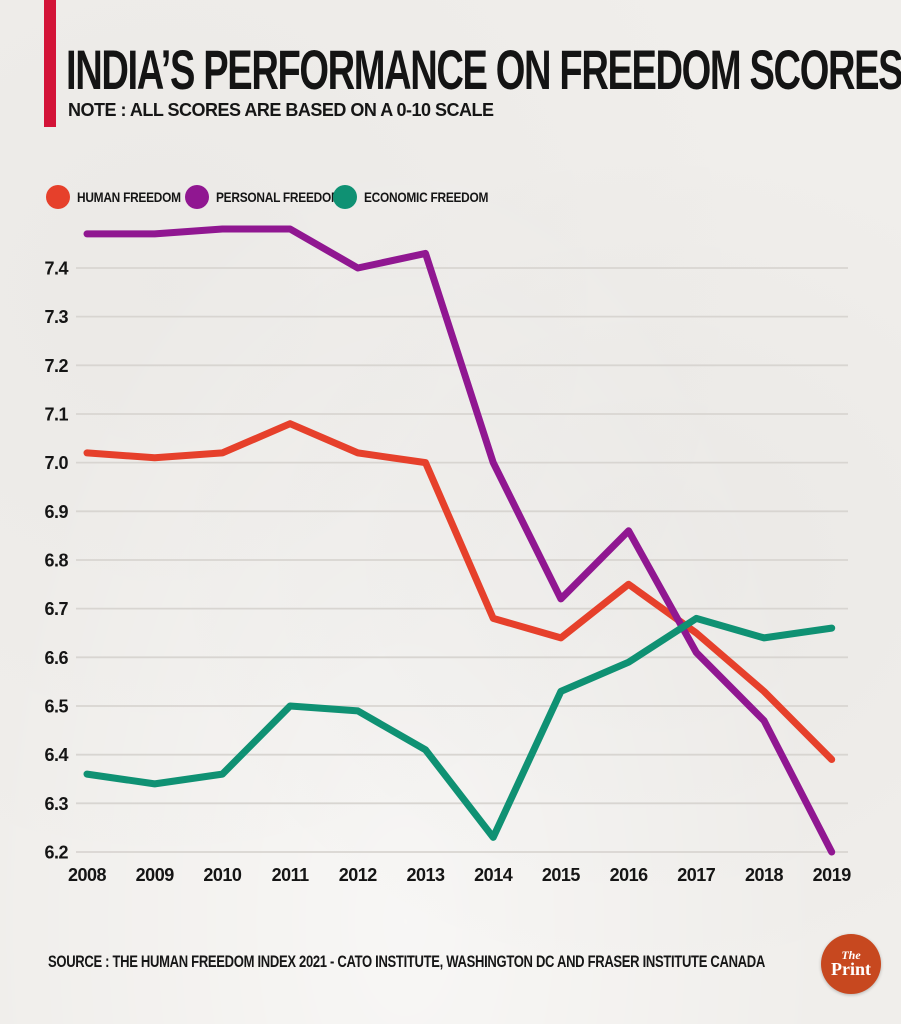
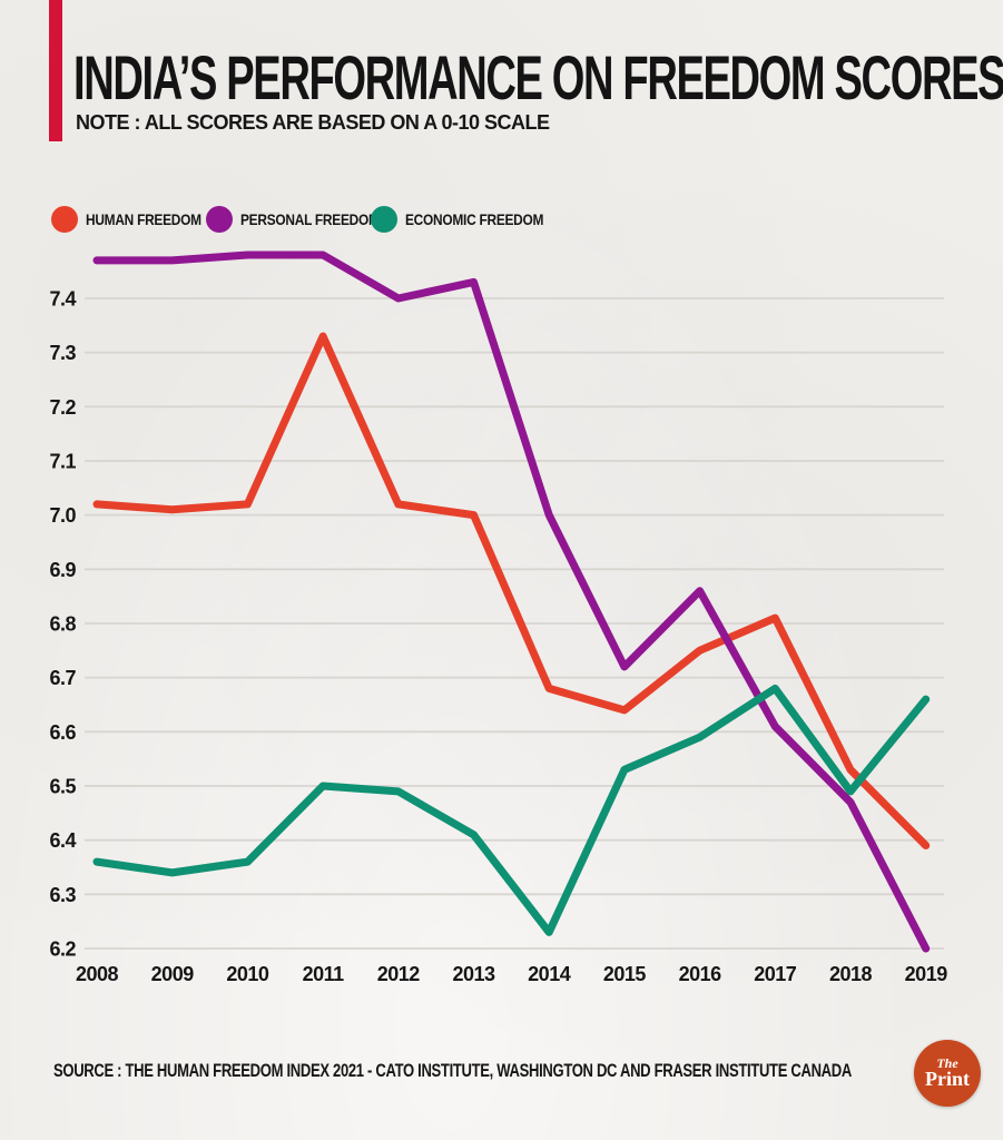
HUMAN FREEDOM/2011: 7.08 -> 7.33
HUMAN FREEDOM/2017: 6.65 -> 6.81
ECONOMIC FREEDOM/2018: 6.64 -> 6.49
